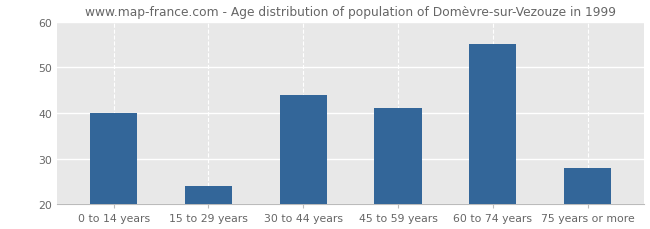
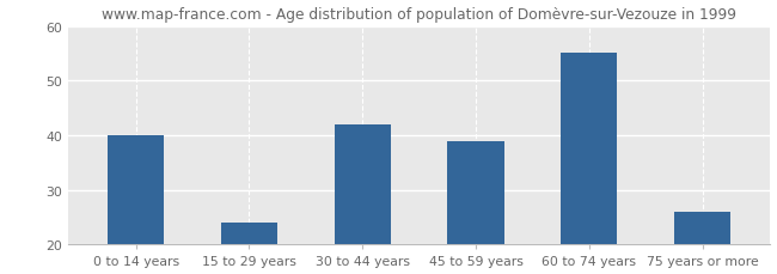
30 to 44 years: 44 -> 42
45 to 59 years: 41 -> 39
75 years or more: 28 -> 26
